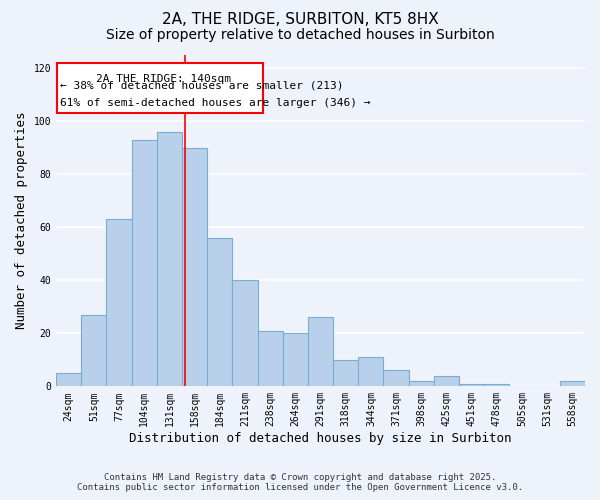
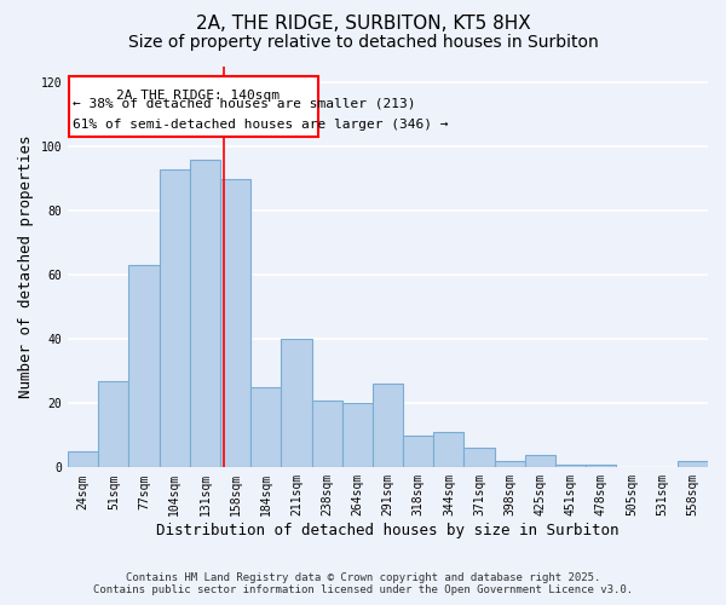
184sqm: 56 -> 25
